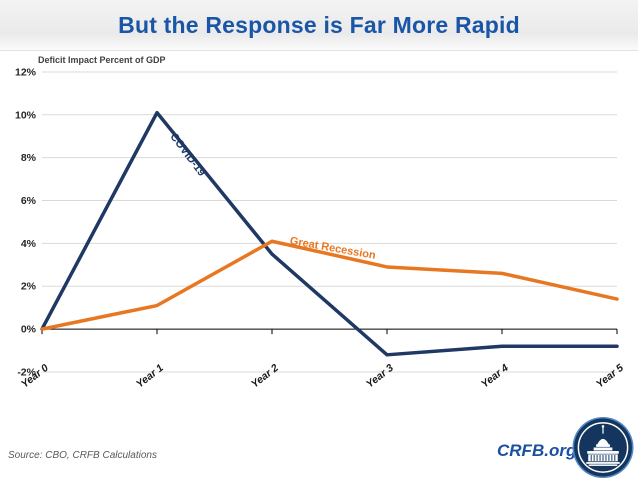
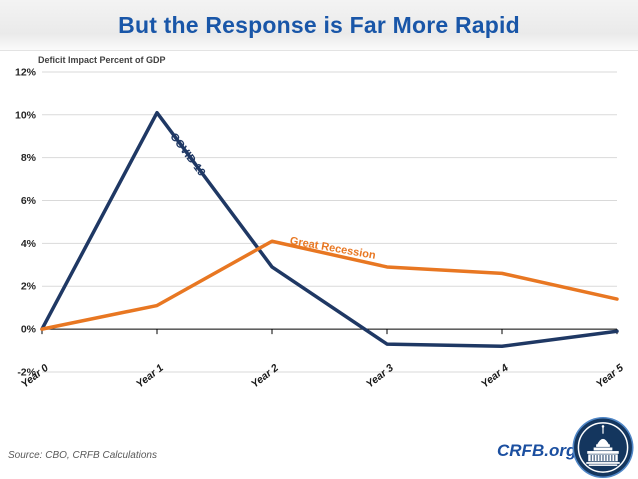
COVID-19/Year 2: 3.5% -> 2.9%
COVID-19/Year 3: -1.2% -> -0.7%
COVID-19/Year 5: -0.8% -> -0.1%
